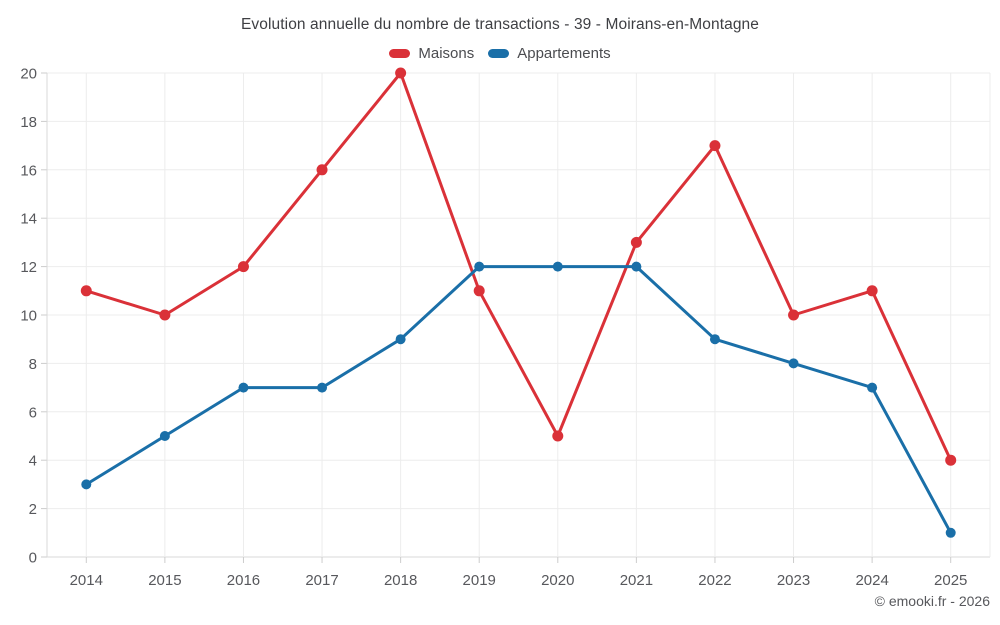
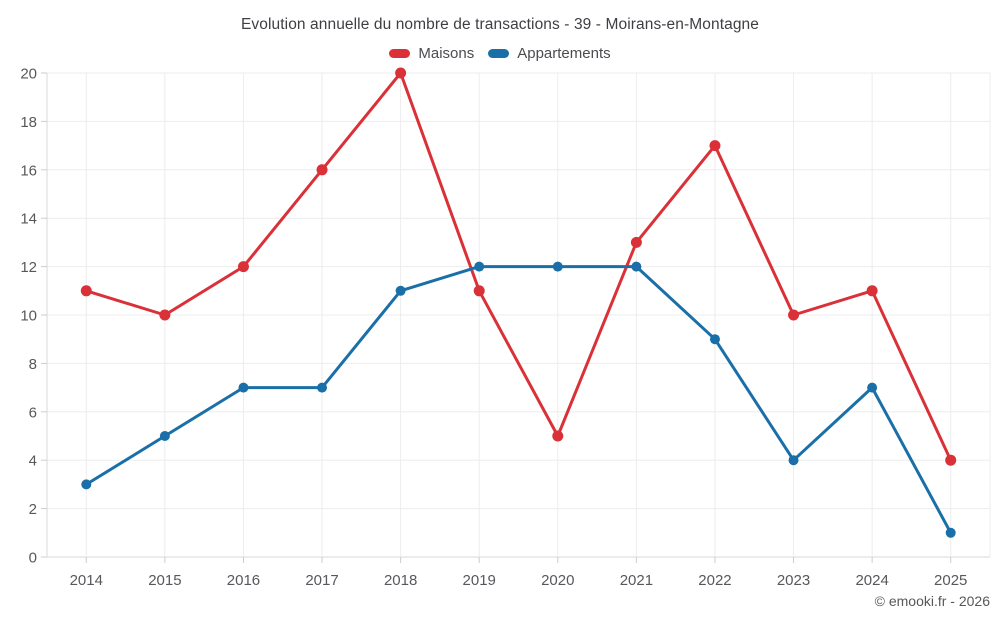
Appartements/2018: 9 -> 11
Appartements/2023: 8 -> 4
